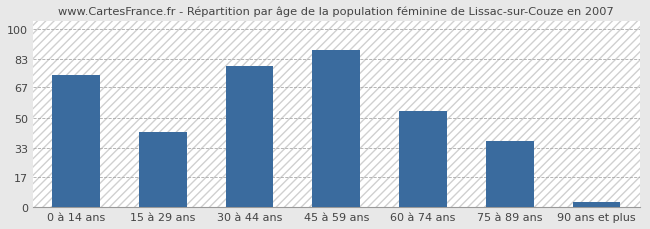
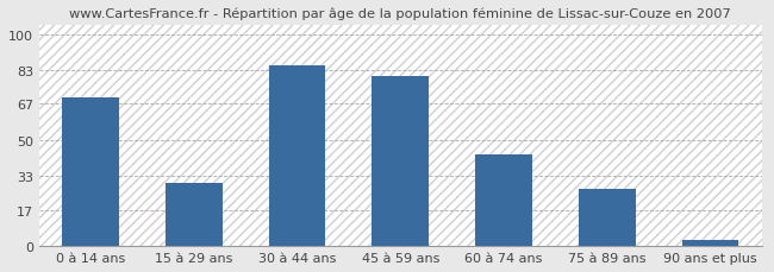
0 à 14 ans: 74 -> 70
15 à 29 ans: 42 -> 30
30 à 44 ans: 79 -> 85
45 à 59 ans: 88 -> 80
60 à 74 ans: 54 -> 43
75 à 89 ans: 37 -> 27
